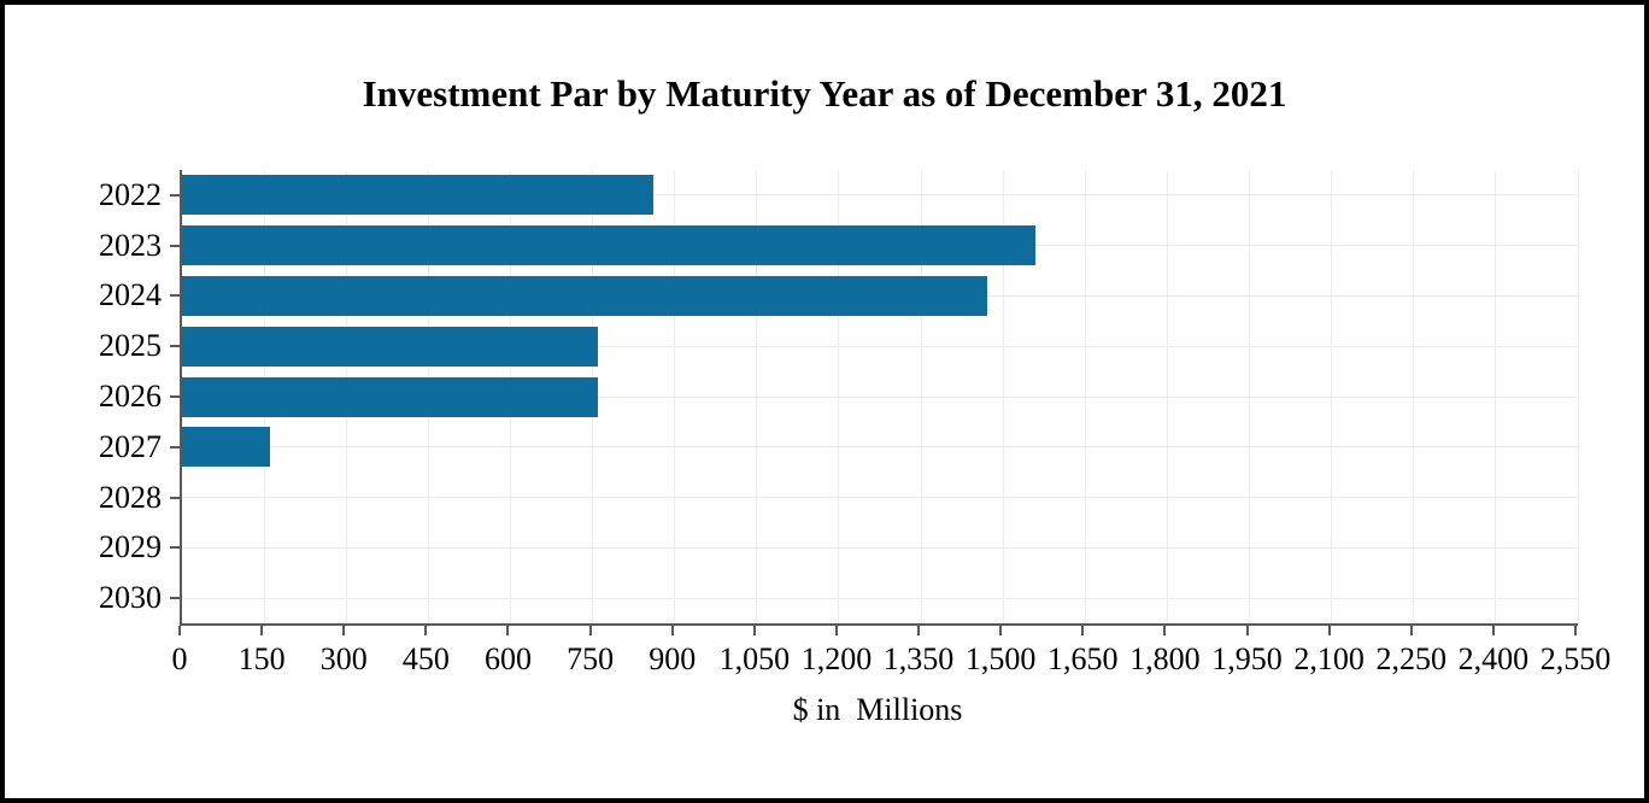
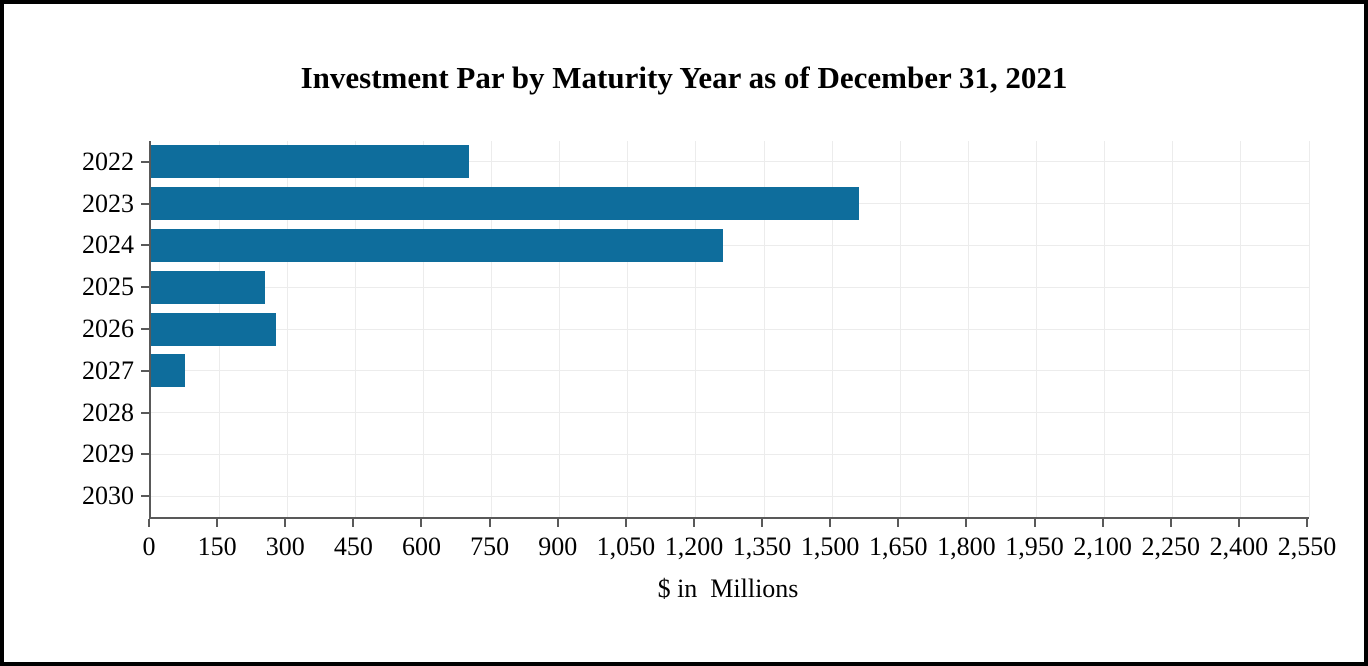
2022: 860 -> 700
2024: 1470 -> 1260
2025: 760 -> 250
2026: 760 -> 280
2027: 160 -> 80
